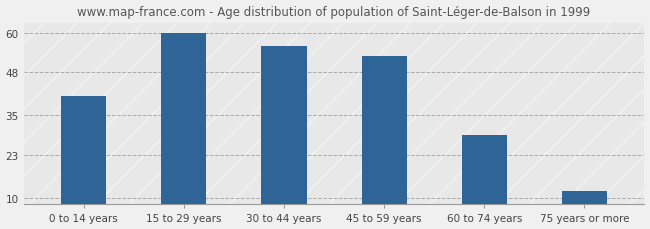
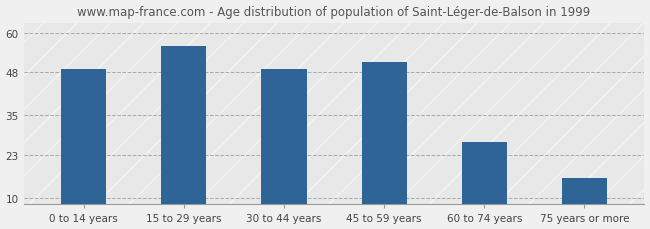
0 to 14 years: 41 -> 49
15 to 29 years: 60 -> 56
30 to 44 years: 56 -> 49
45 to 59 years: 53 -> 51
60 to 74 years: 29 -> 27
75 years or more: 12 -> 16
